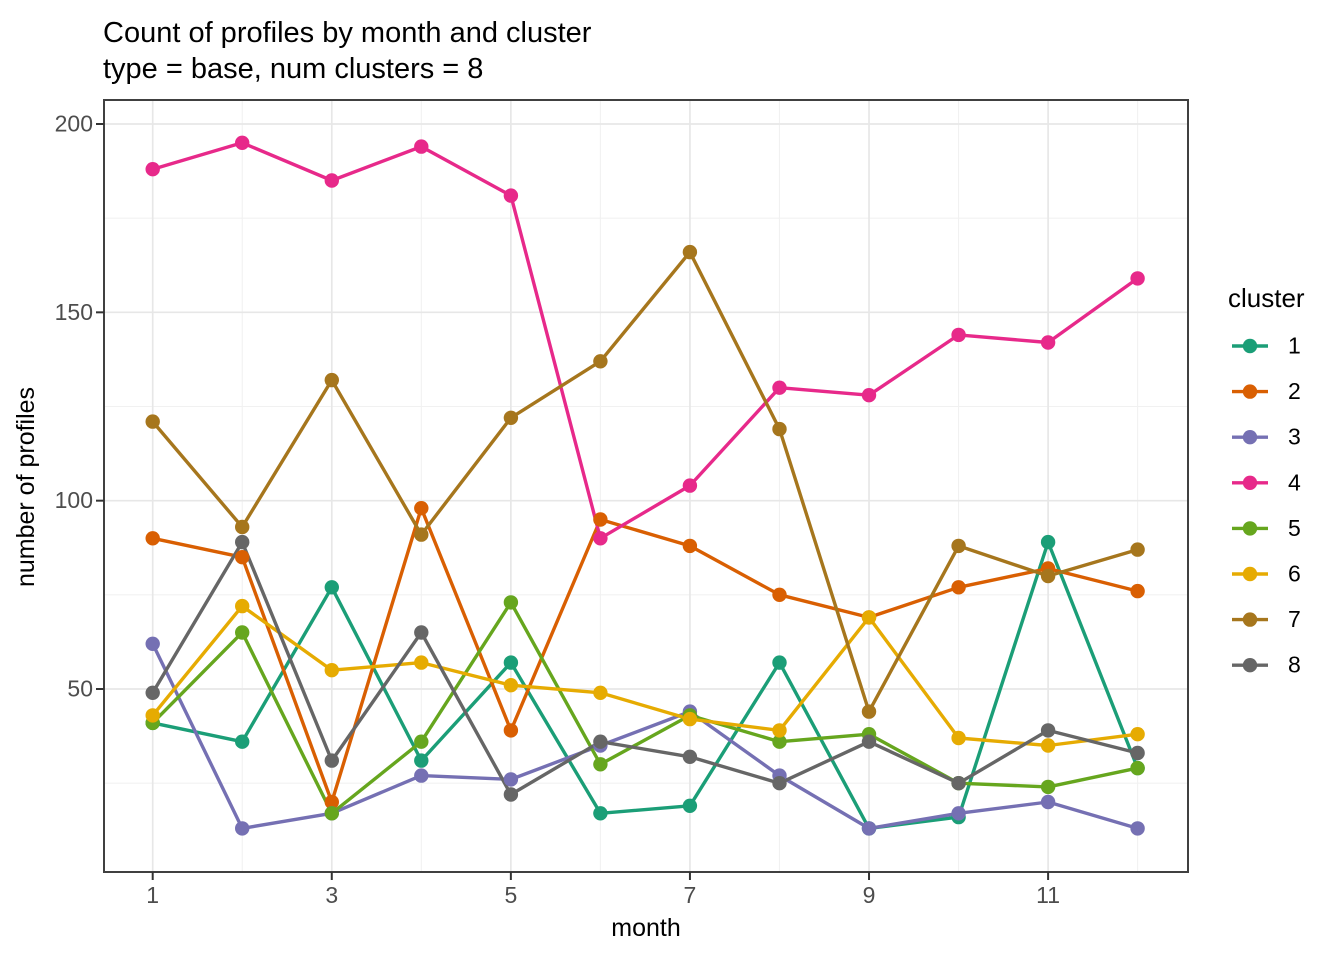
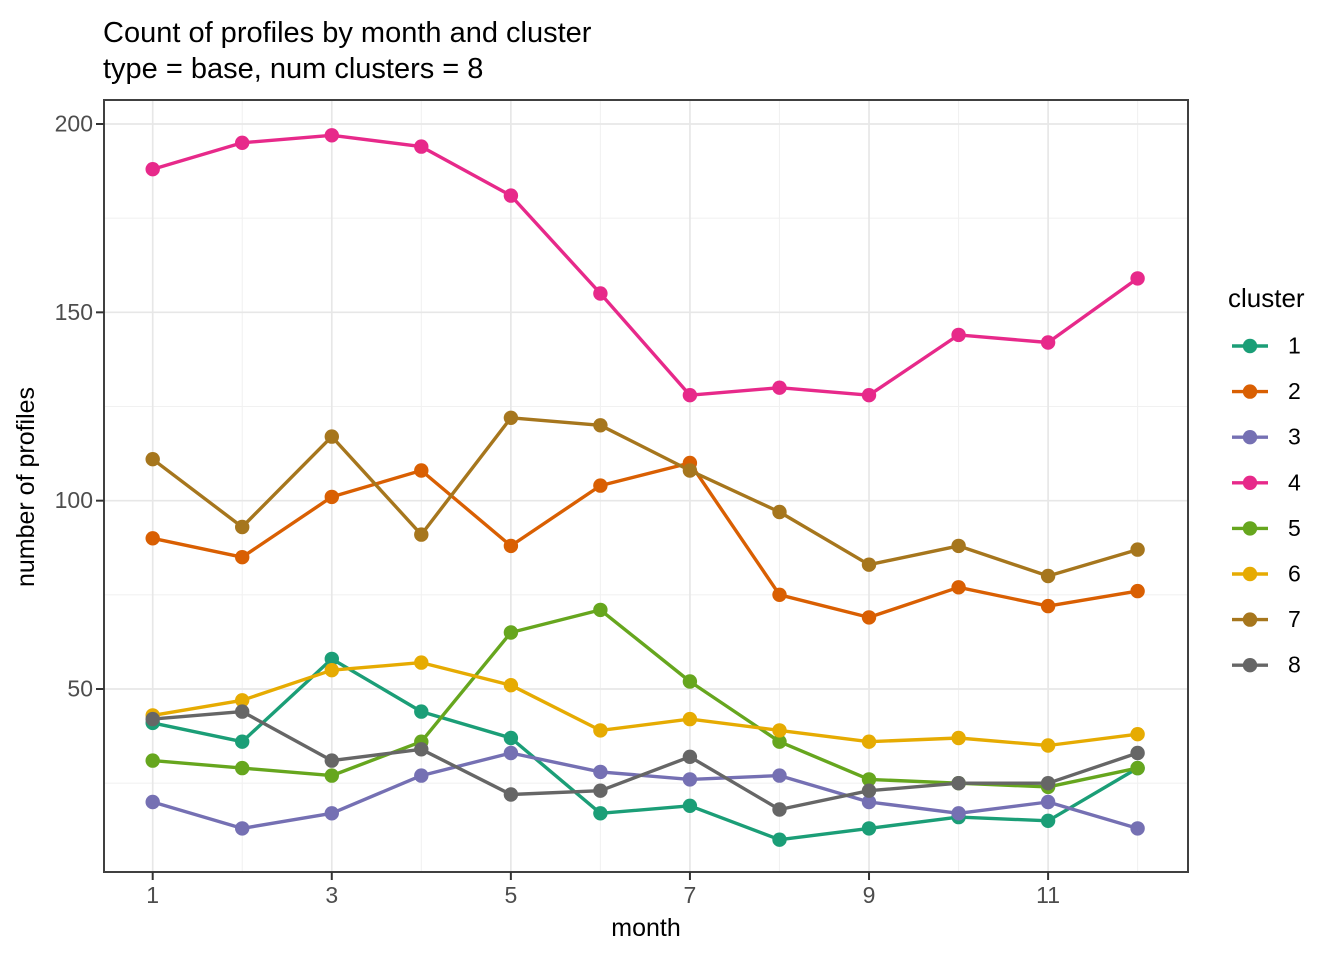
3/1: 62 -> 20
5/1: 41 -> 31
7/1: 121 -> 111
8/1: 49 -> 42
5/2: 65 -> 29
6/2: 72 -> 47
8/2: 89 -> 44
1/3: 77 -> 58
2/3: 20 -> 101
4/3: 185 -> 197
5/3: 17 -> 27
7/3: 132 -> 117
1/4: 31 -> 44
2/4: 98 -> 108
8/4: 65 -> 34
1/5: 57 -> 37
2/5: 39 -> 88
3/5: 26 -> 33
5/5: 73 -> 65
2/6: 95 -> 104
3/6: 35 -> 28
4/6: 90 -> 155
5/6: 30 -> 71
6/6: 49 -> 39
7/6: 137 -> 120
8/6: 36 -> 23
2/7: 88 -> 110
3/7: 44 -> 26
4/7: 104 -> 128
5/7: 43 -> 52
7/7: 166 -> 108
1/8: 57 -> 10
7/8: 119 -> 97
8/8: 25 -> 18
3/9: 13 -> 20
5/9: 38 -> 26
6/9: 69 -> 36
7/9: 44 -> 83
8/9: 36 -> 23
1/11: 89 -> 15
2/11: 82 -> 72
8/11: 39 -> 25
